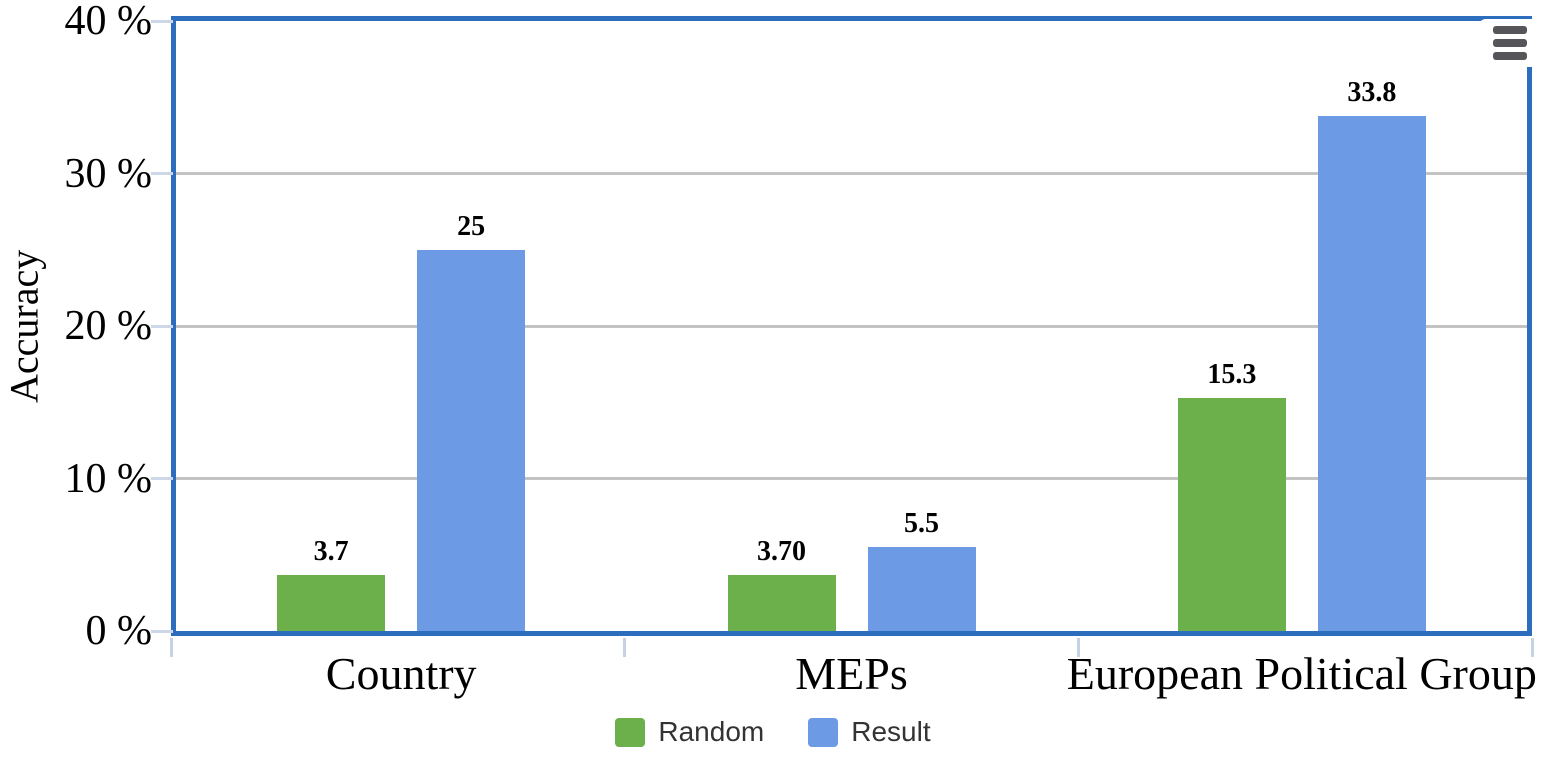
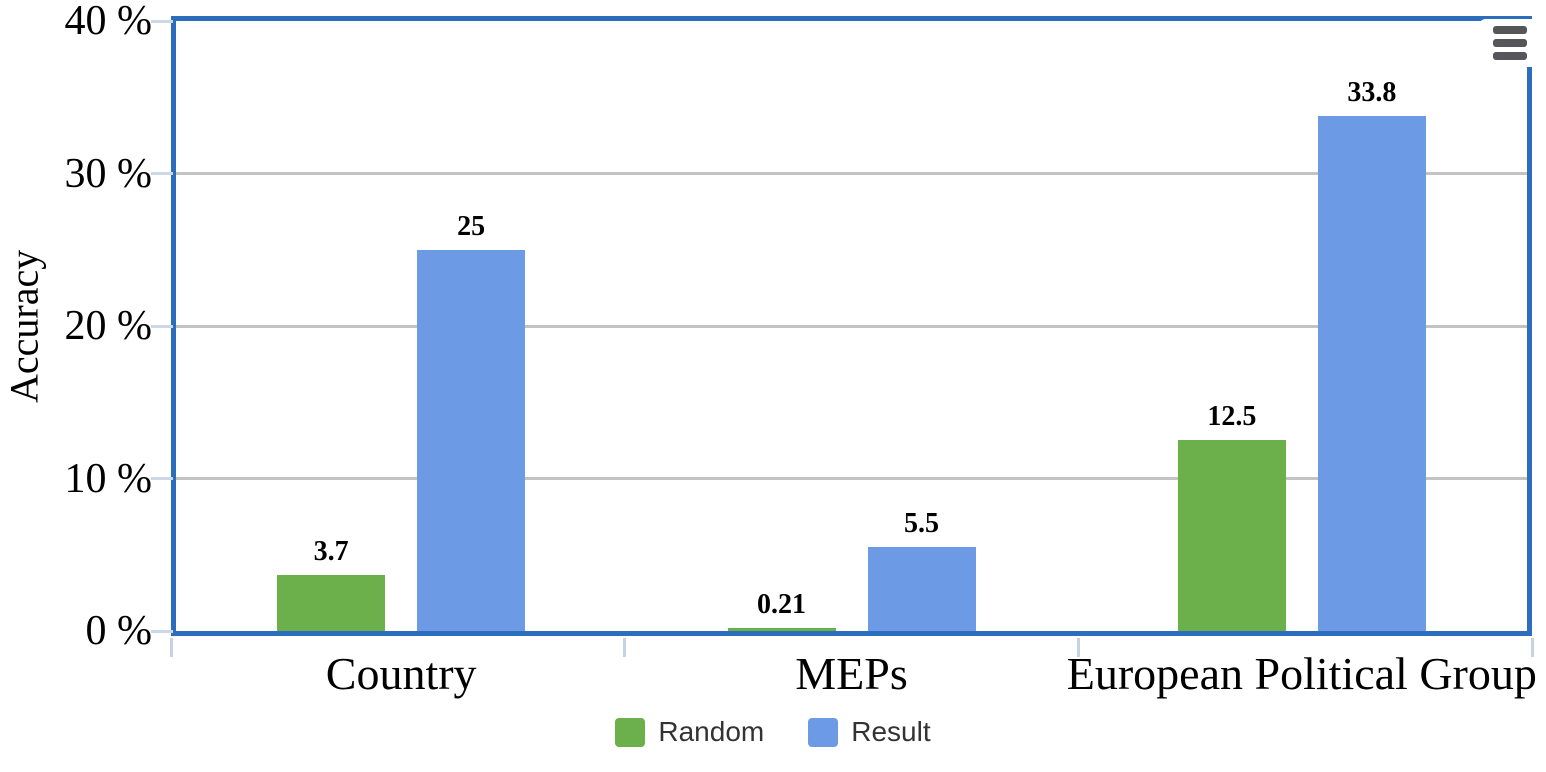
Random/MEPs: 3.70 -> 0.21
Random/European Political Group: 15.3 -> 12.5
